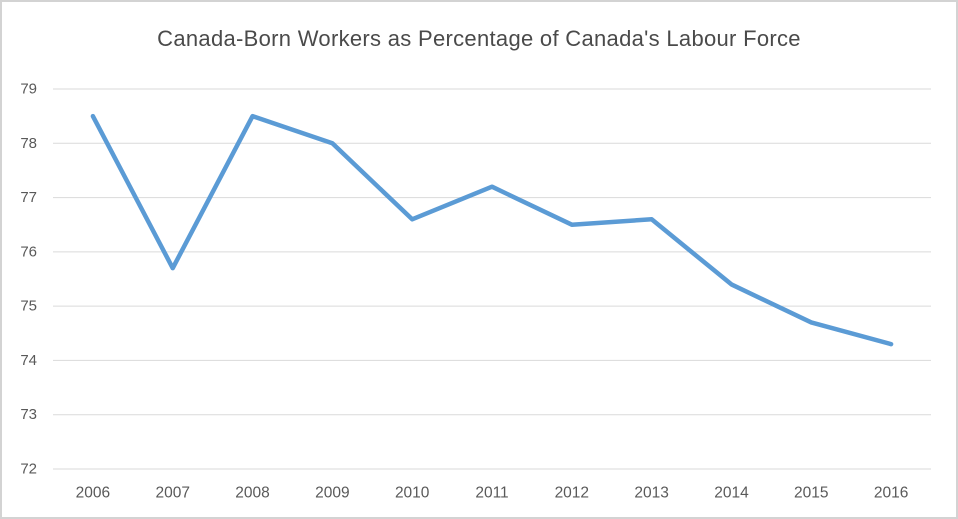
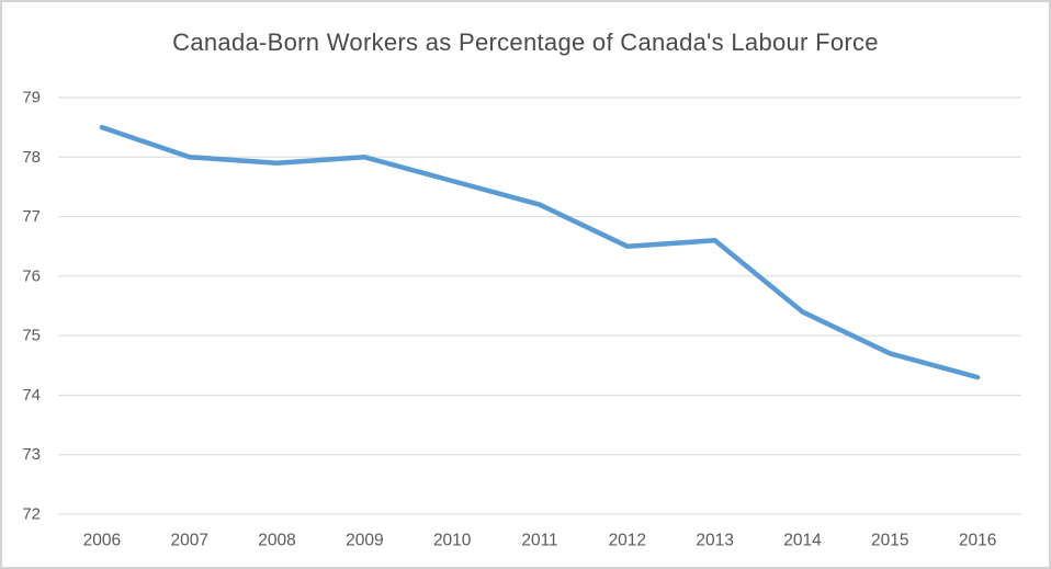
2007: 75.7 -> 78.0
2008: 78.5 -> 77.9
2010: 76.6 -> 77.6
